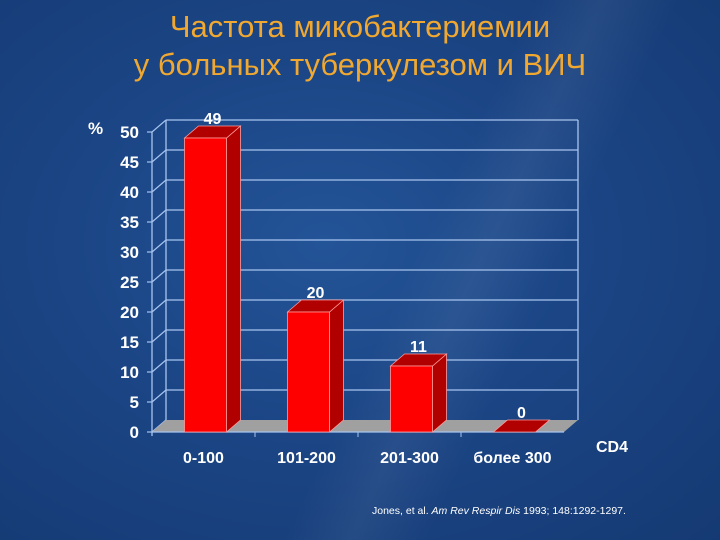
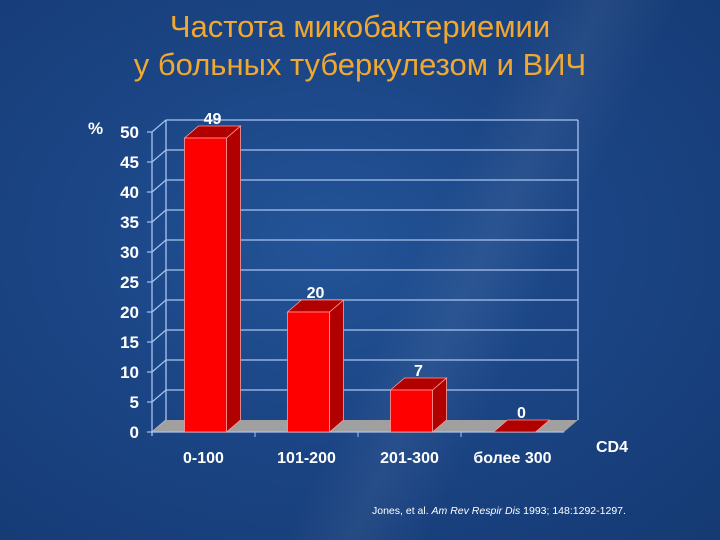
201-300: 11 -> 7
